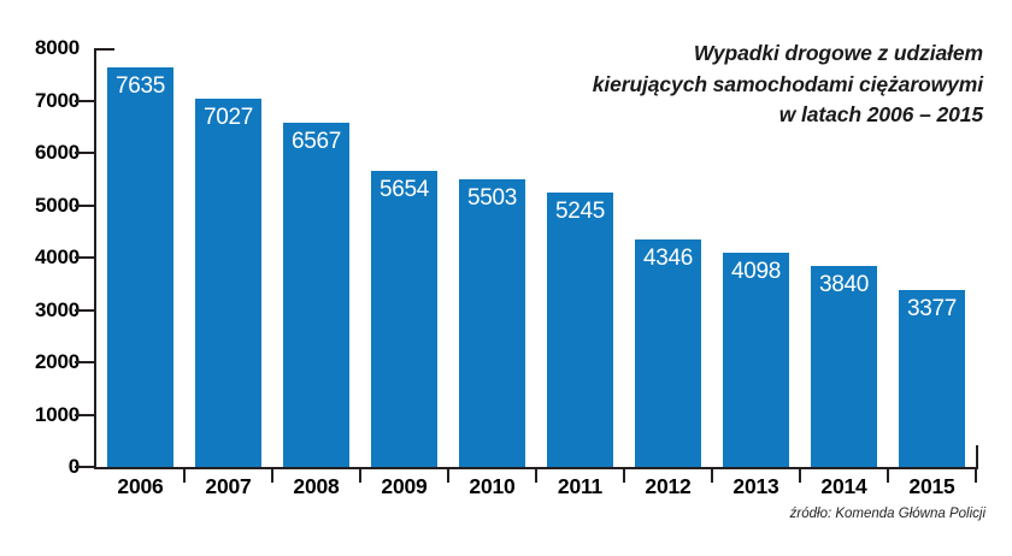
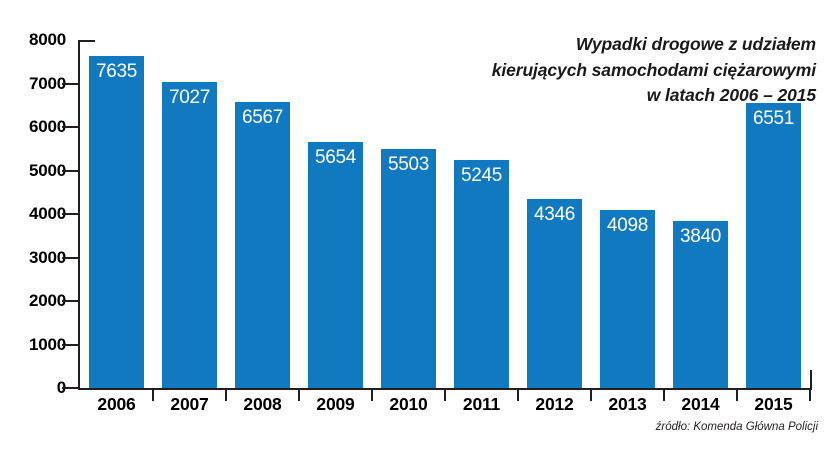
2015: 3377 -> 6551
